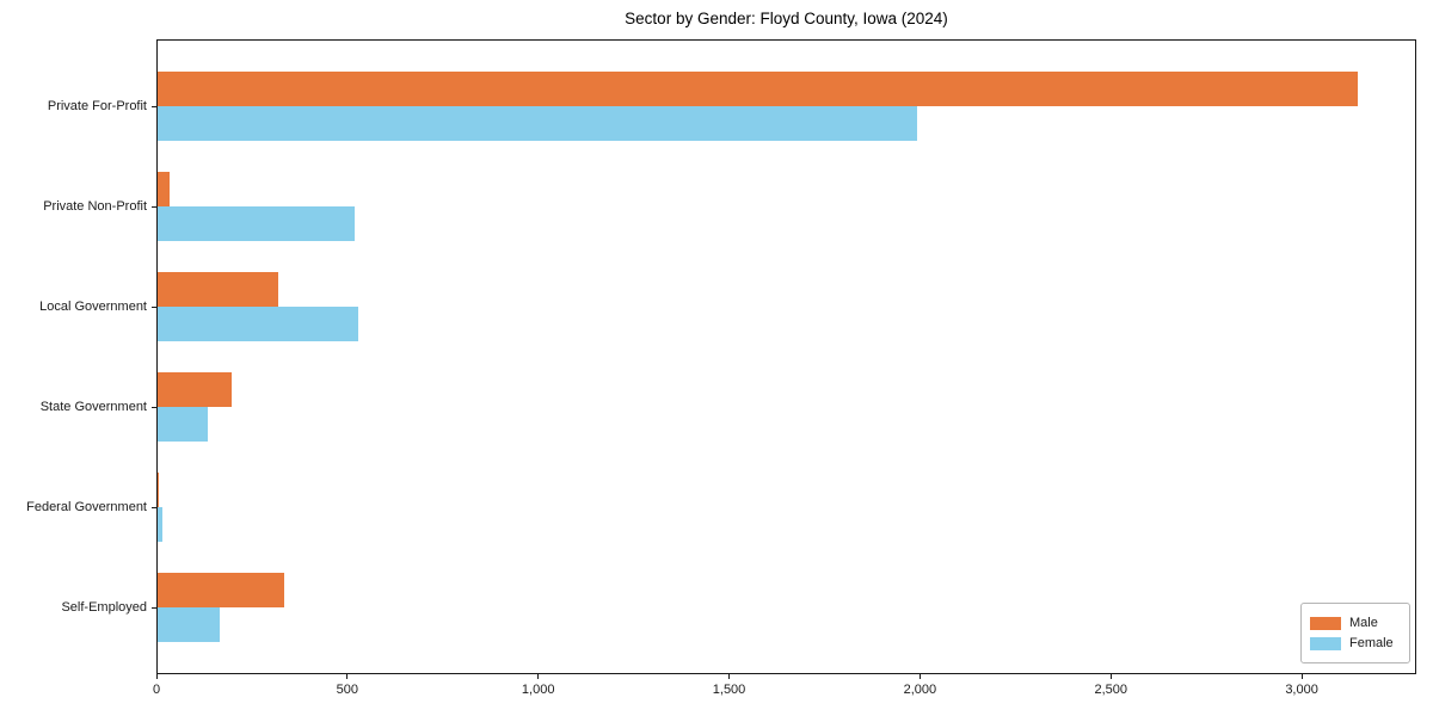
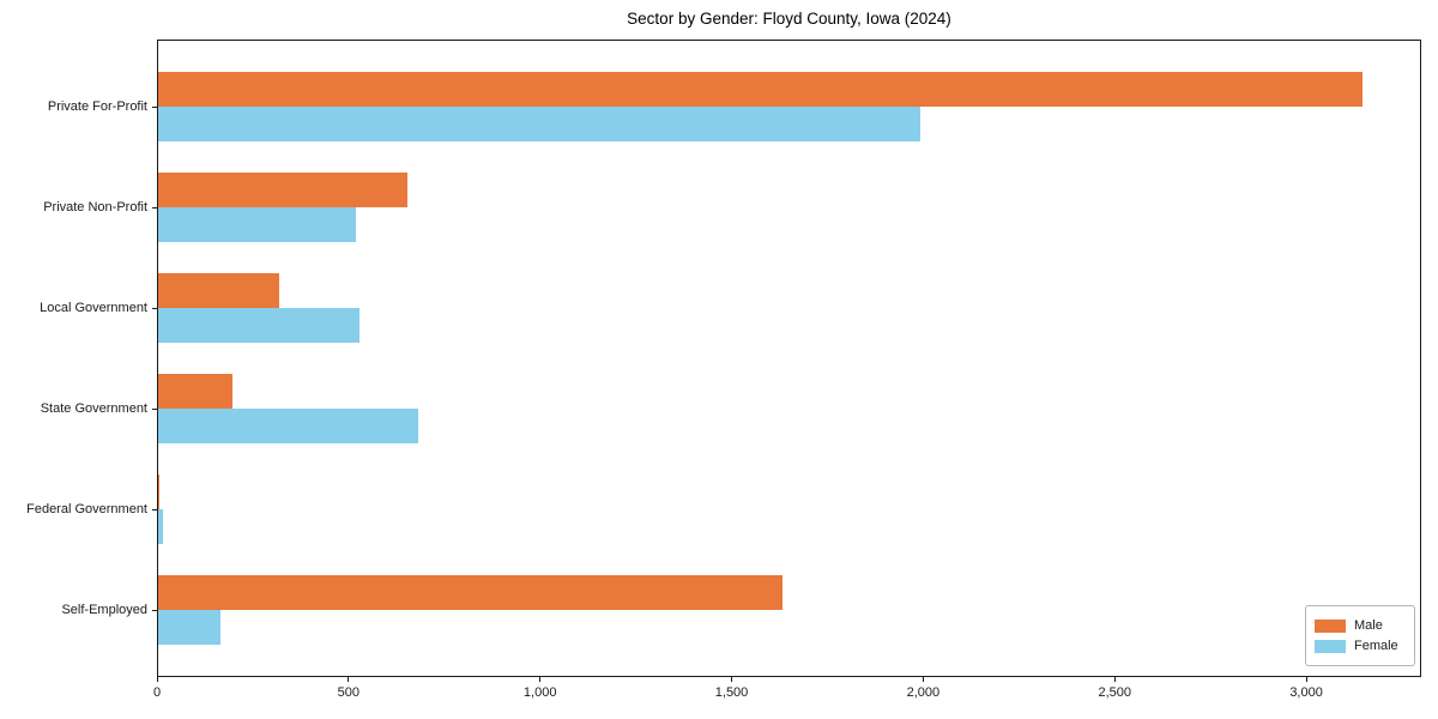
Male/Private Non-Profit: 30 -> 650
Female/State Government: 130 -> 680
Male/Self-Employed: 330 -> 1630
